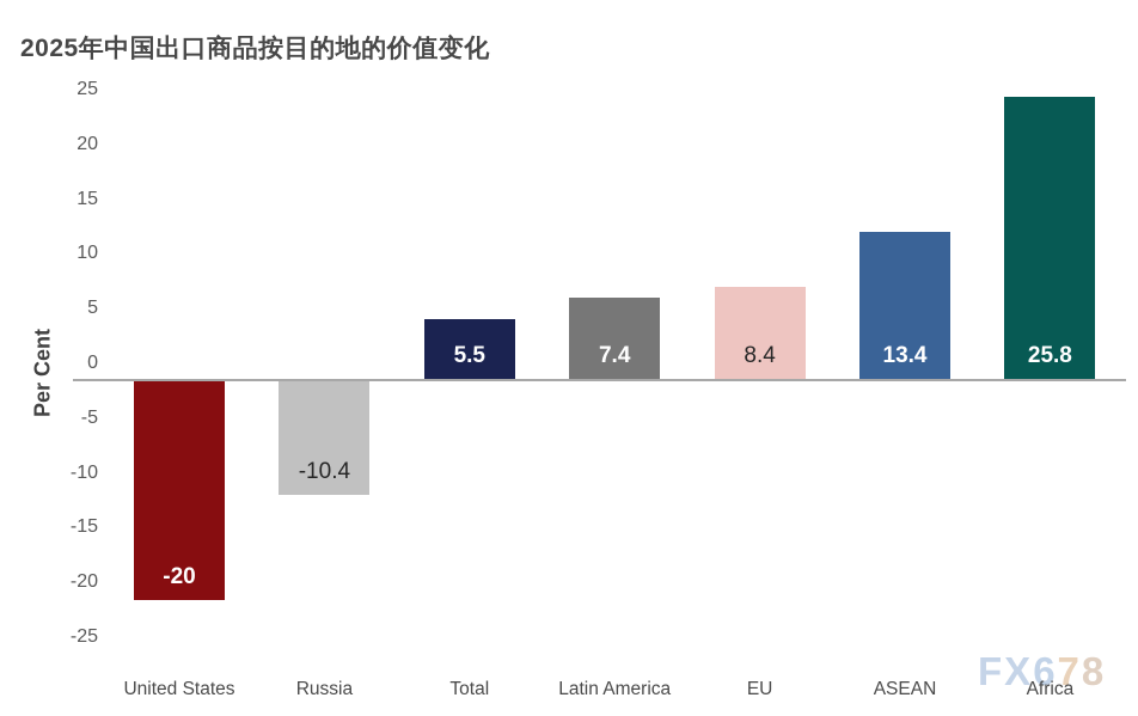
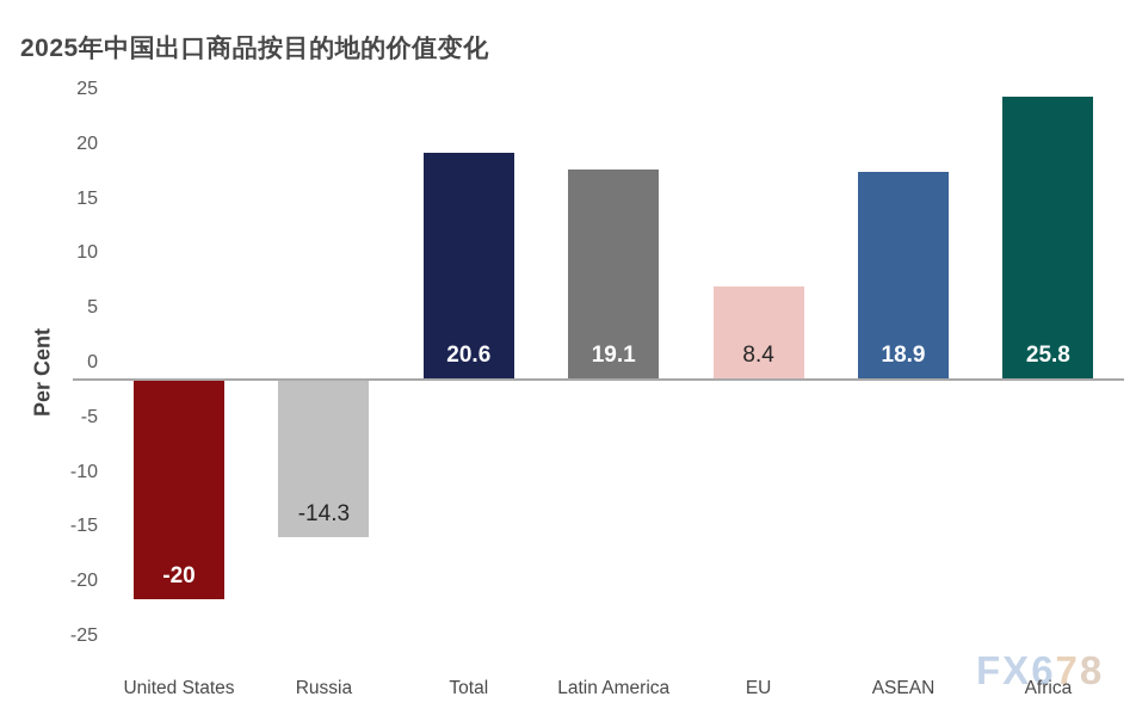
Russia: -10.4 -> -14.3
Total: 5.5 -> 20.6
Latin America: 7.4 -> 19.1
ASEAN: 13.4 -> 18.9
